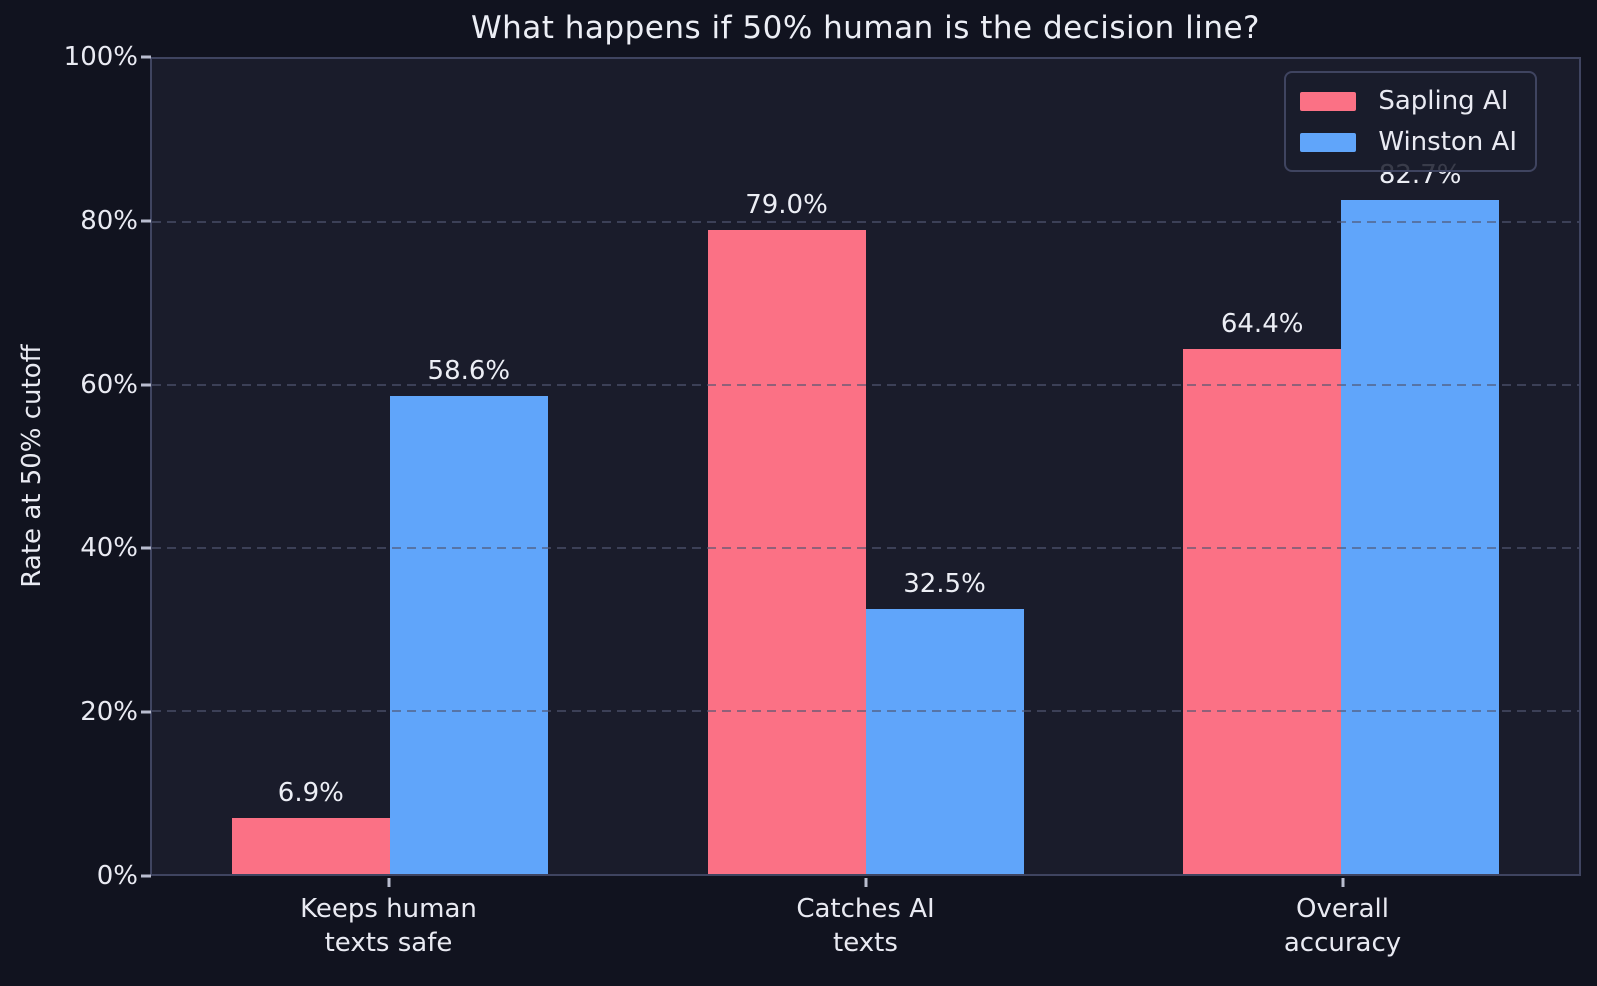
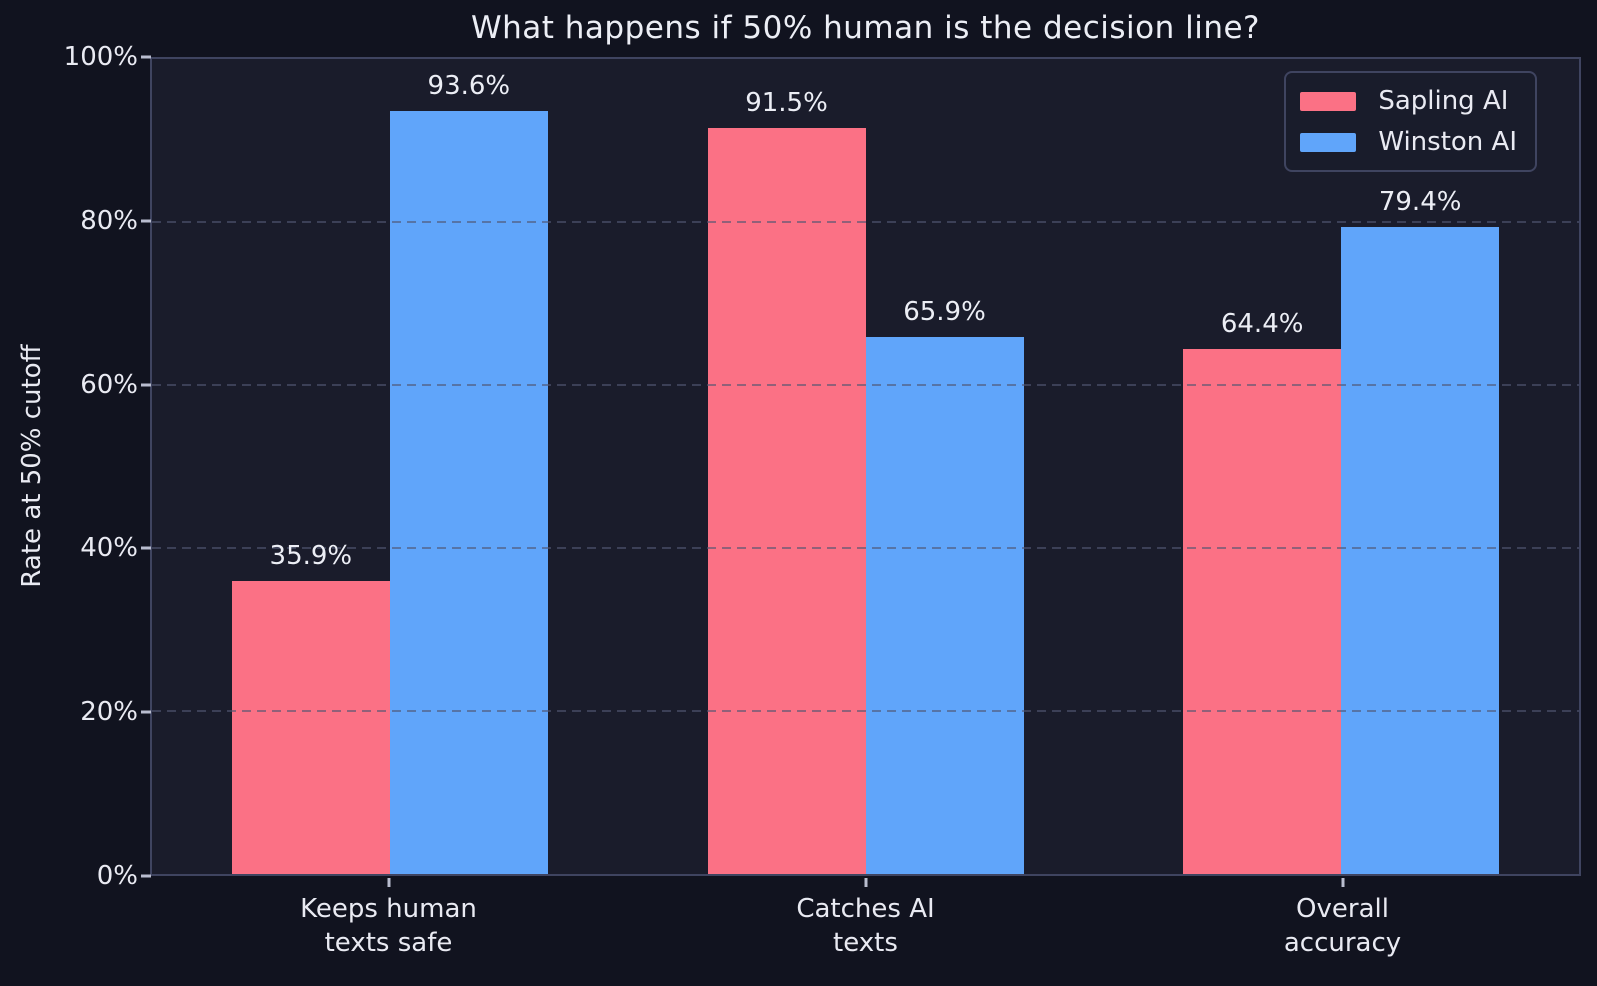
Sapling AI/Keeps human texts safe: 6.9% -> 35.9%
Winston AI/Keeps human texts safe: 58.6% -> 93.6%
Sapling AI/Catches AI texts: 79.0% -> 91.5%
Winston AI/Catches AI texts: 32.5% -> 65.9%
Winston AI/Overall accuracy: 82.7% -> 79.4%
